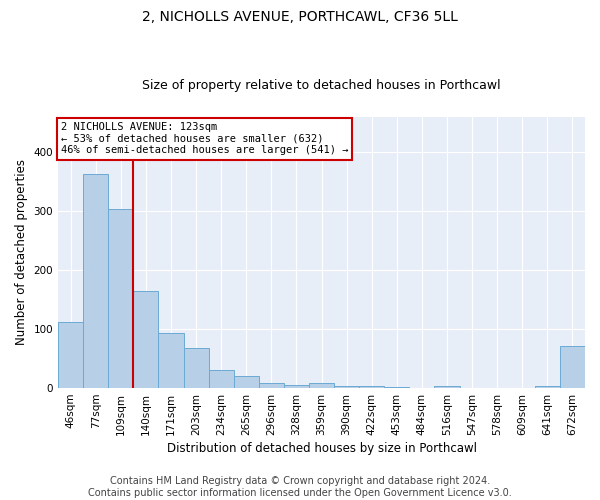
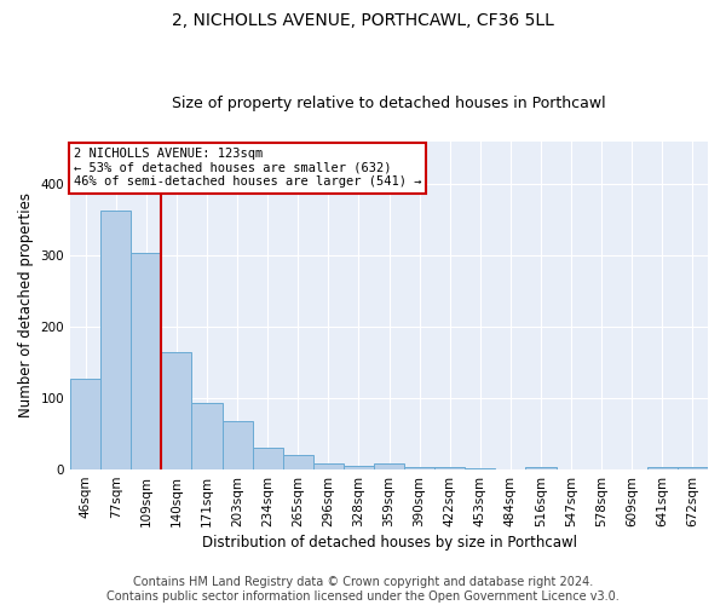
46sqm: 112 -> 128
672sqm: 72 -> 3
